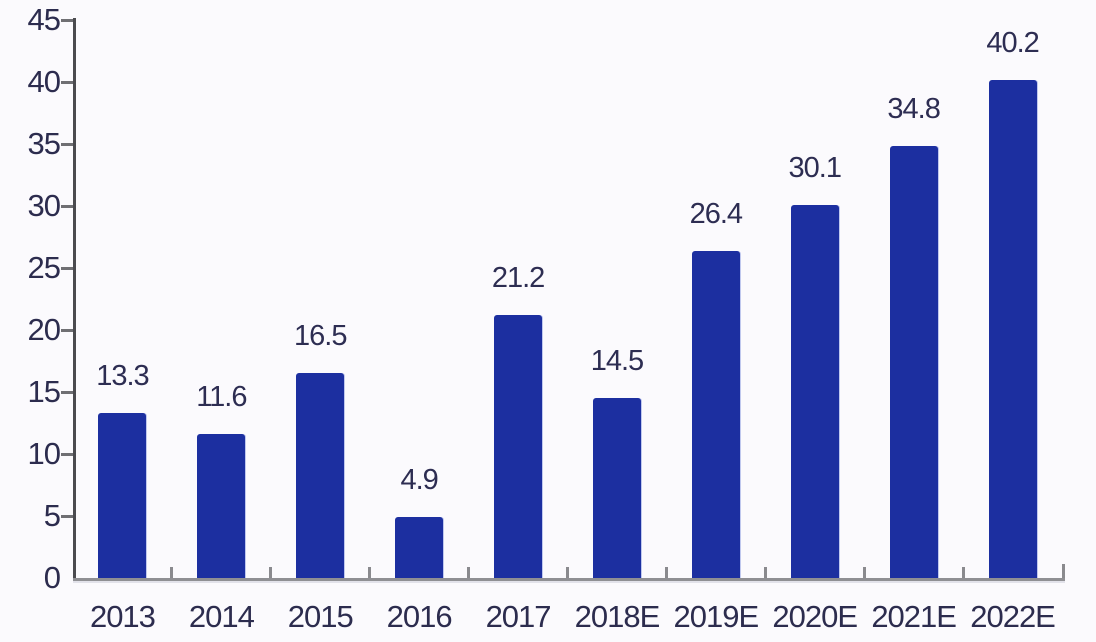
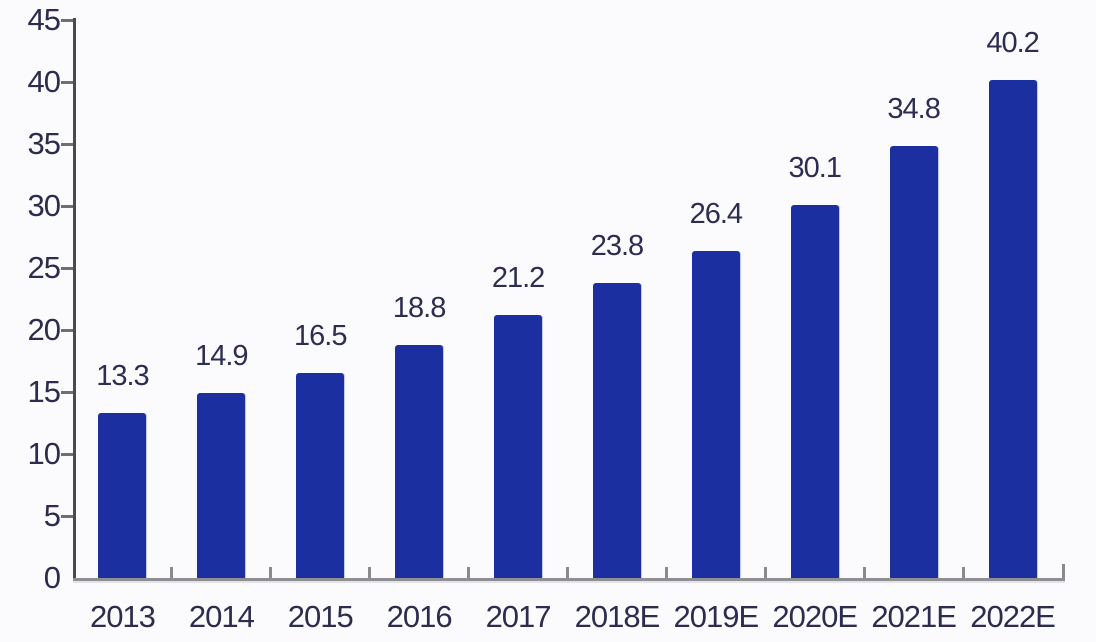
2014: 11.6 -> 14.9
2016: 4.9 -> 18.8
2018E: 14.5 -> 23.8
